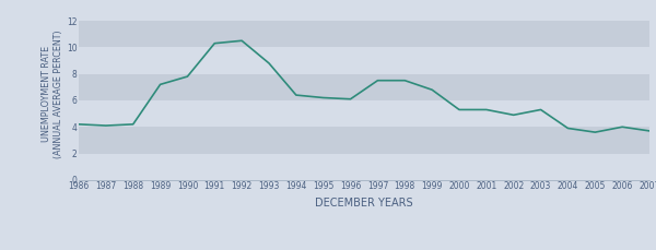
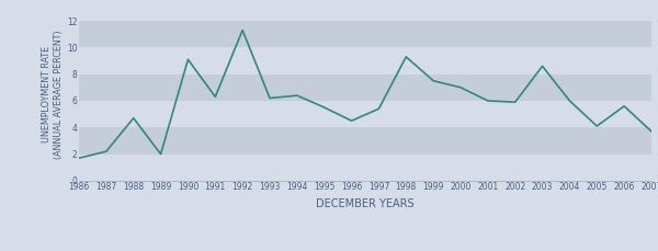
1986: 4.2 -> 1.7
1987: 4.1 -> 2.2
1988: 4.2 -> 4.7
1989: 7.2 -> 2.0
1990: 7.8 -> 9.1
1991: 10.3 -> 6.3
1992: 10.5 -> 11.3
1993: 8.8 -> 6.2
1995: 6.2 -> 5.5
1996: 6.1 -> 4.5
1997: 7.5 -> 5.4
1998: 7.5 -> 9.3
1999: 6.8 -> 7.5
2000: 5.3 -> 7.0
2001: 5.3 -> 6.0
2002: 4.9 -> 5.9
2003: 5.3 -> 8.6
2004: 3.9 -> 6.0
2005: 3.6 -> 4.1
2006: 4.0 -> 5.6
